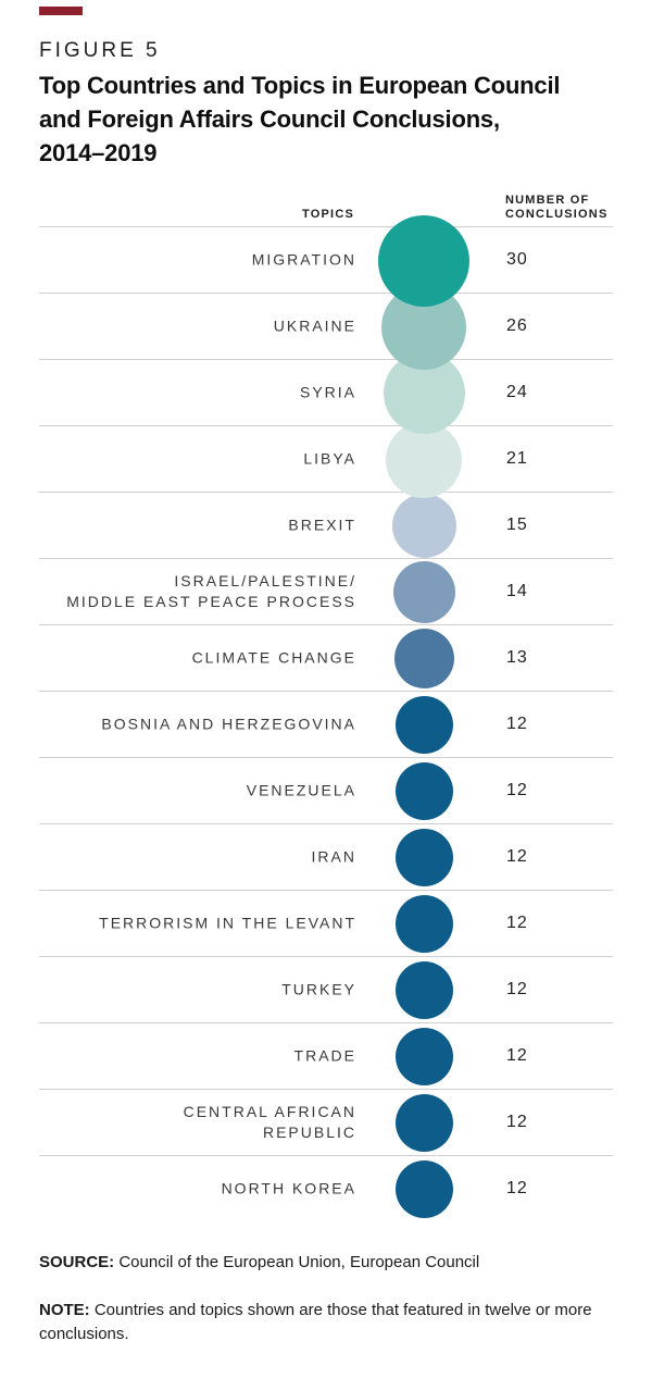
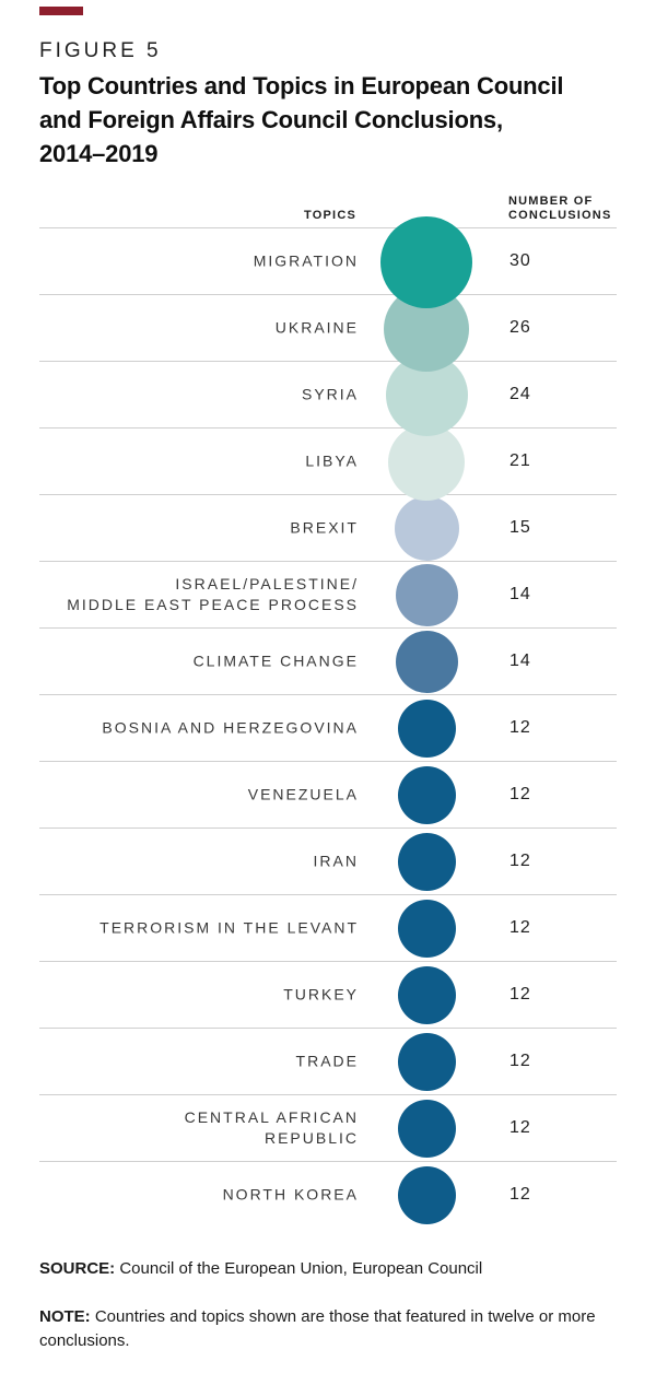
CLIMATE CHANGE: 13 -> 14
